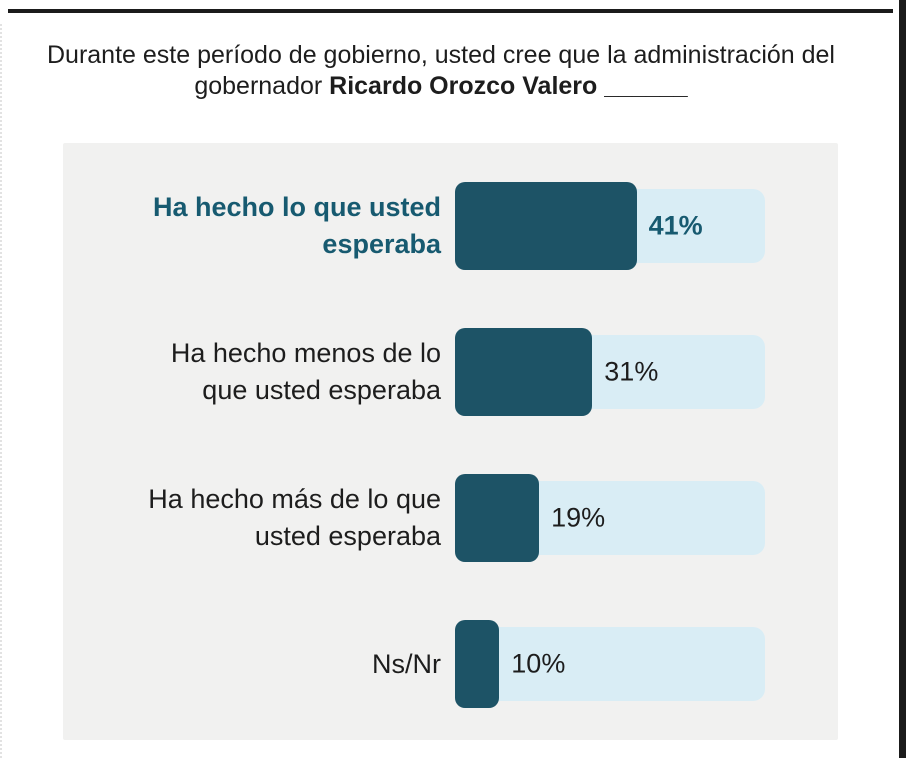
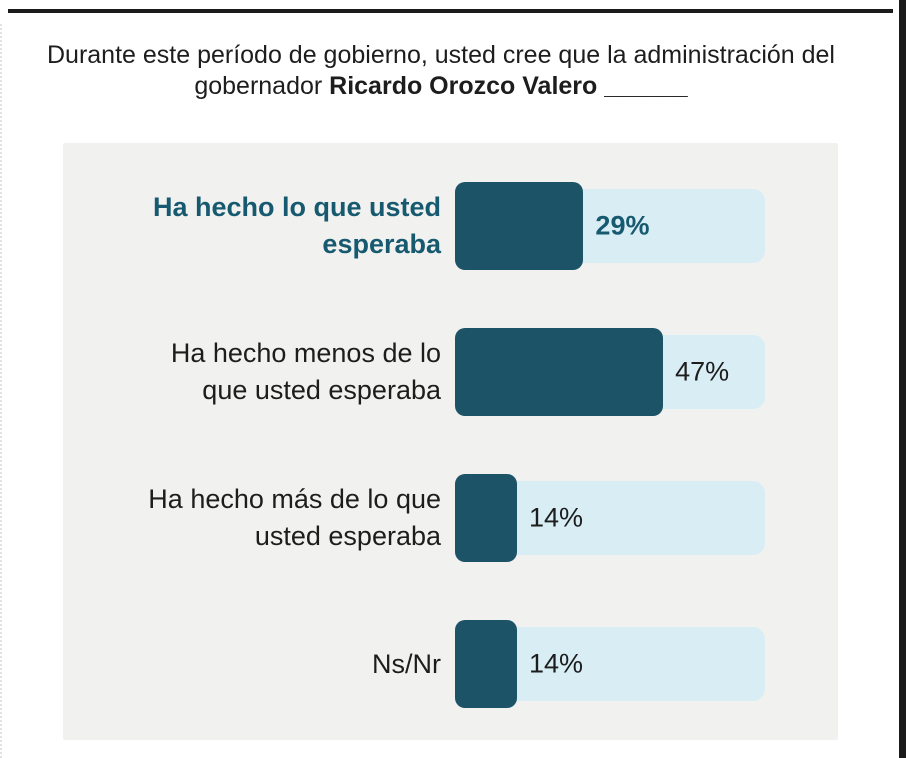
Ha hecho lo que usted esperaba: 41% -> 29%
Ha hecho menos de lo que usted esperaba: 31% -> 47%
Ha hecho más de lo que usted esperaba: 19% -> 14%
Ns/Nr: 10% -> 14%
